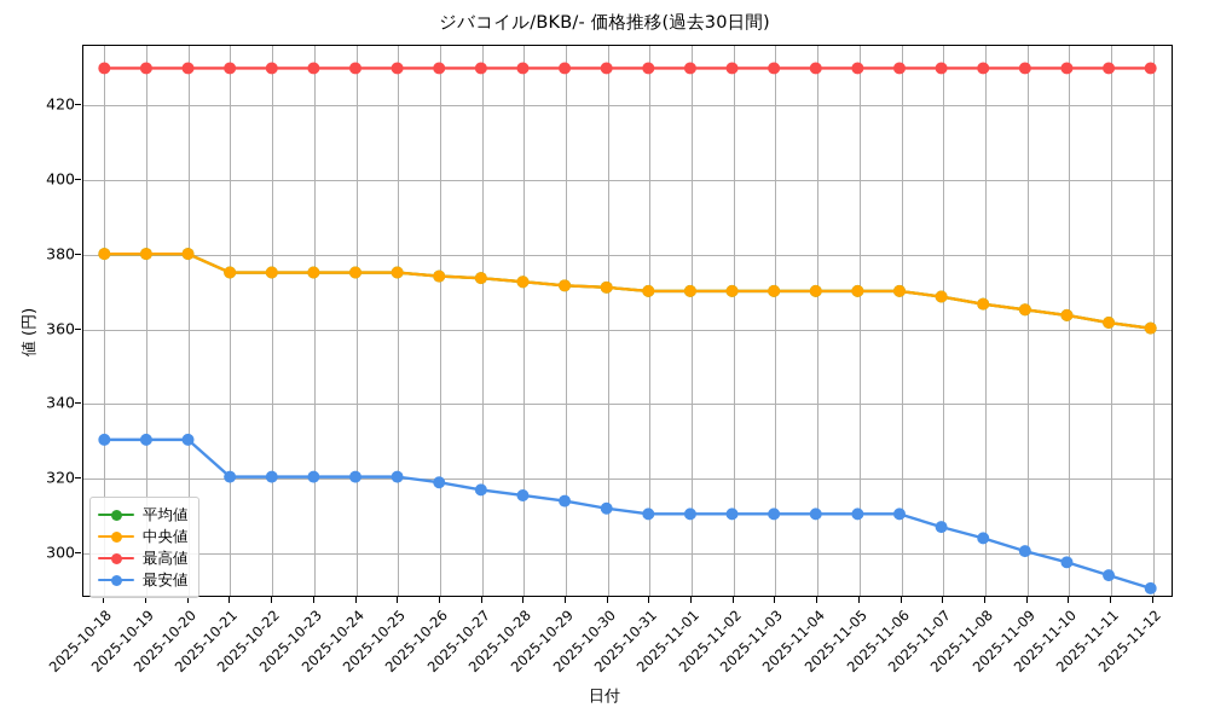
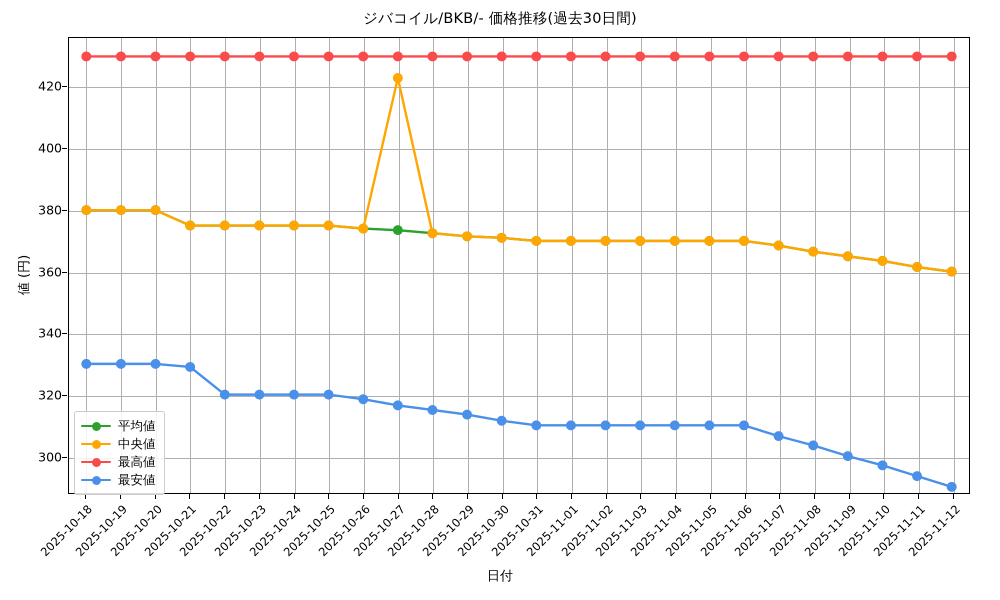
最安値/2025-10-21: 320 -> 329
中央値/2025-10-27: 374 -> 423
